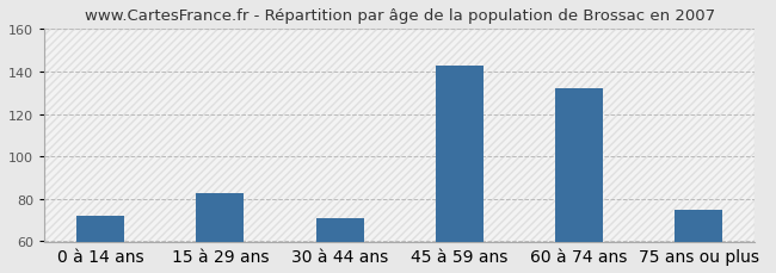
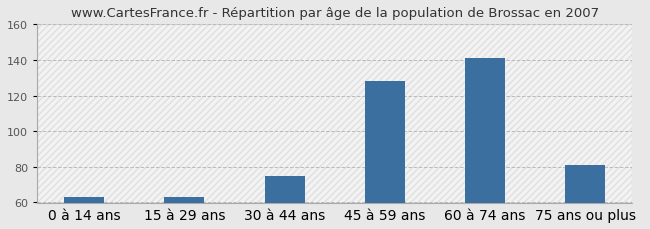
0 à 14 ans: 72 -> 63
15 à 29 ans: 83 -> 63
30 à 44 ans: 71 -> 75
45 à 59 ans: 143 -> 128
60 à 74 ans: 132 -> 141
75 ans ou plus: 75 -> 81
